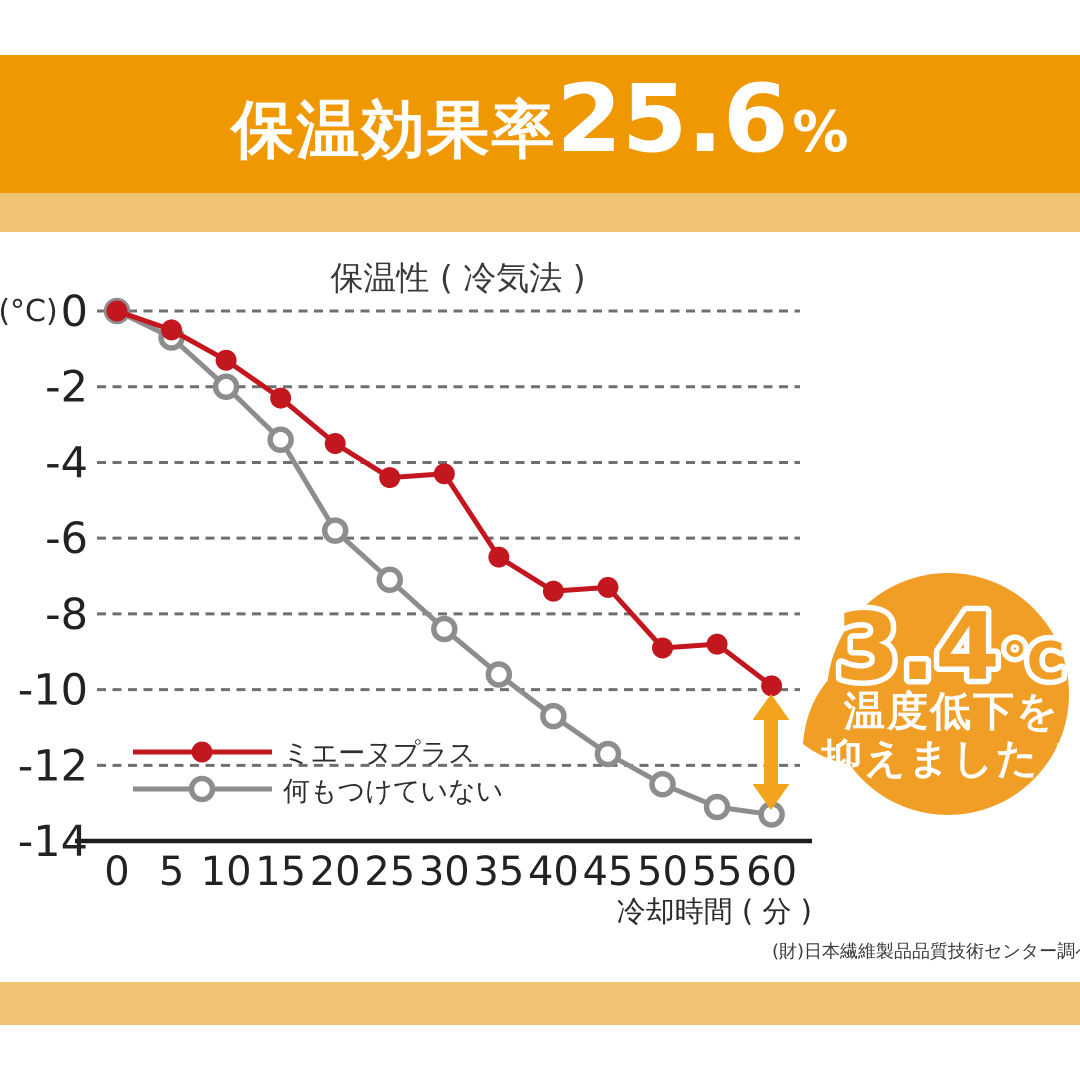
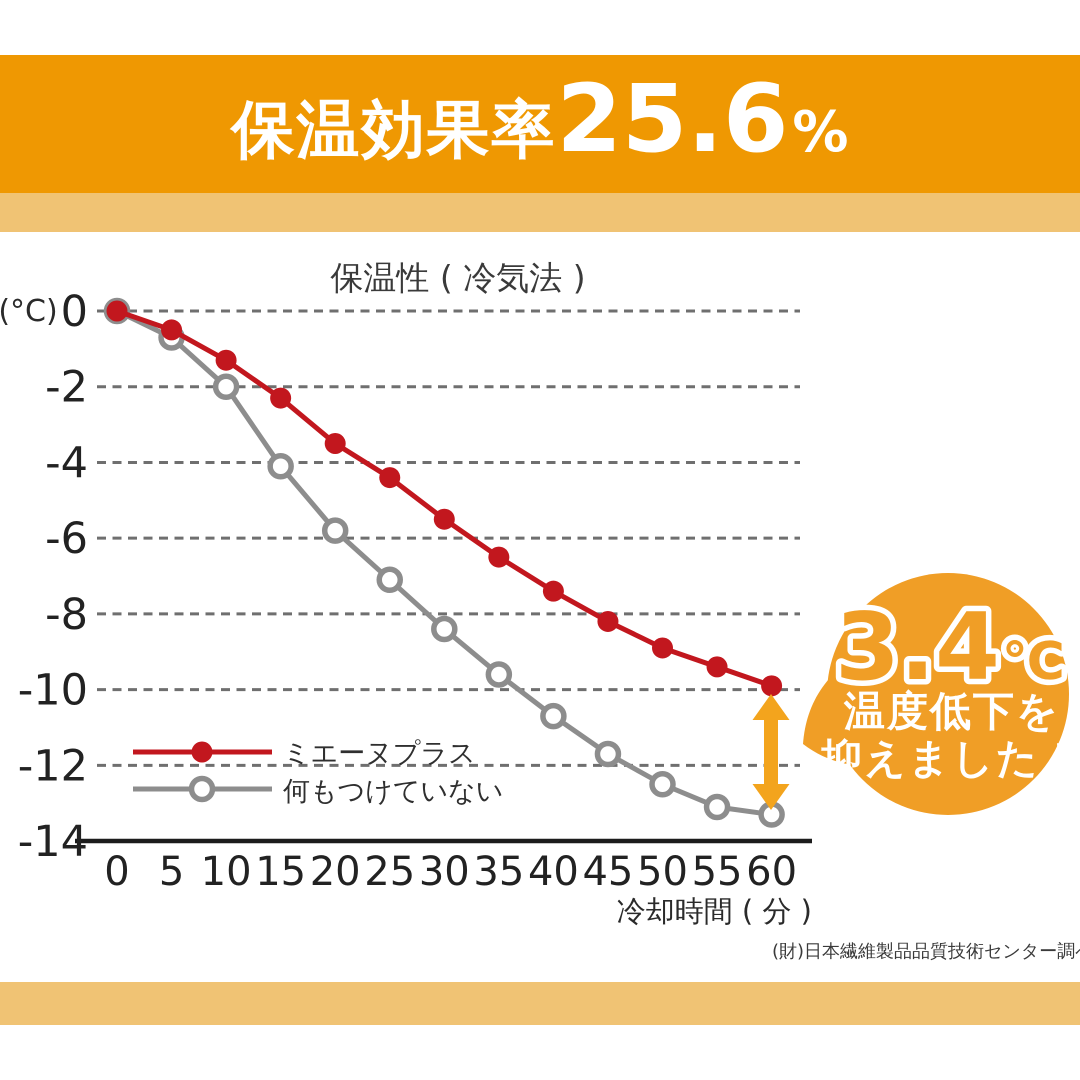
何もつけていない/15: -3.4 -> -4.1
ミエーヌプラス/30: -4.3 -> -5.5
ミエーヌプラス/45: -7.3 -> -8.2
ミエーヌプラス/55: -8.8 -> -9.4
